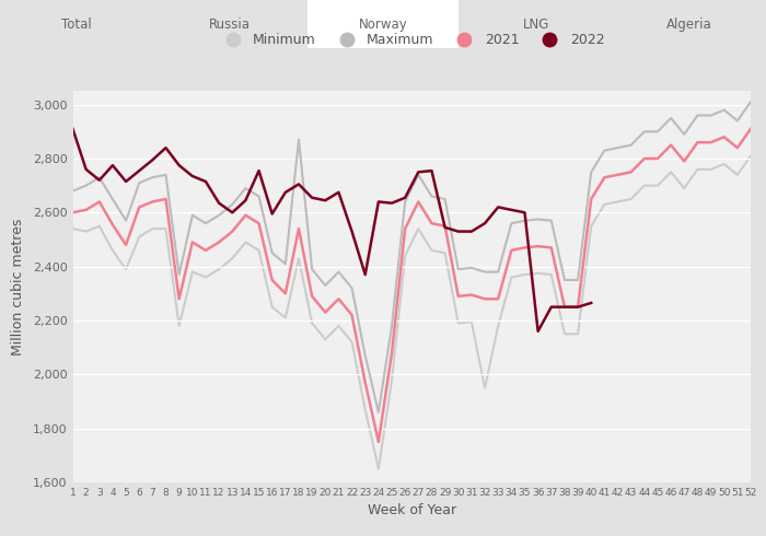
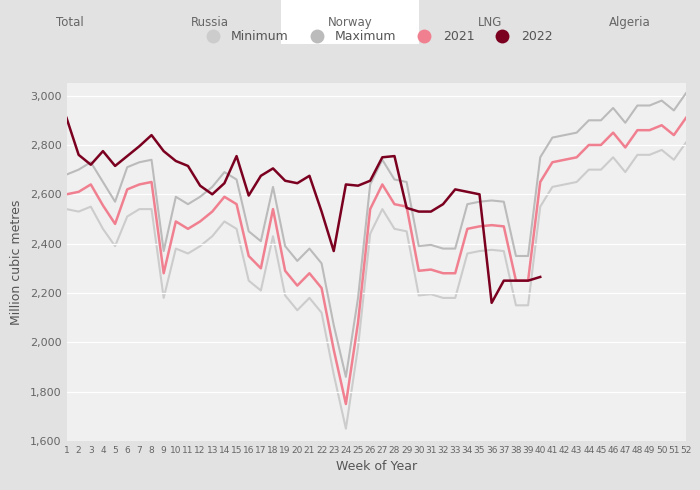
Maximum/18: 2,870 -> 2,630
Minimum/32: 1,950 -> 2,180
